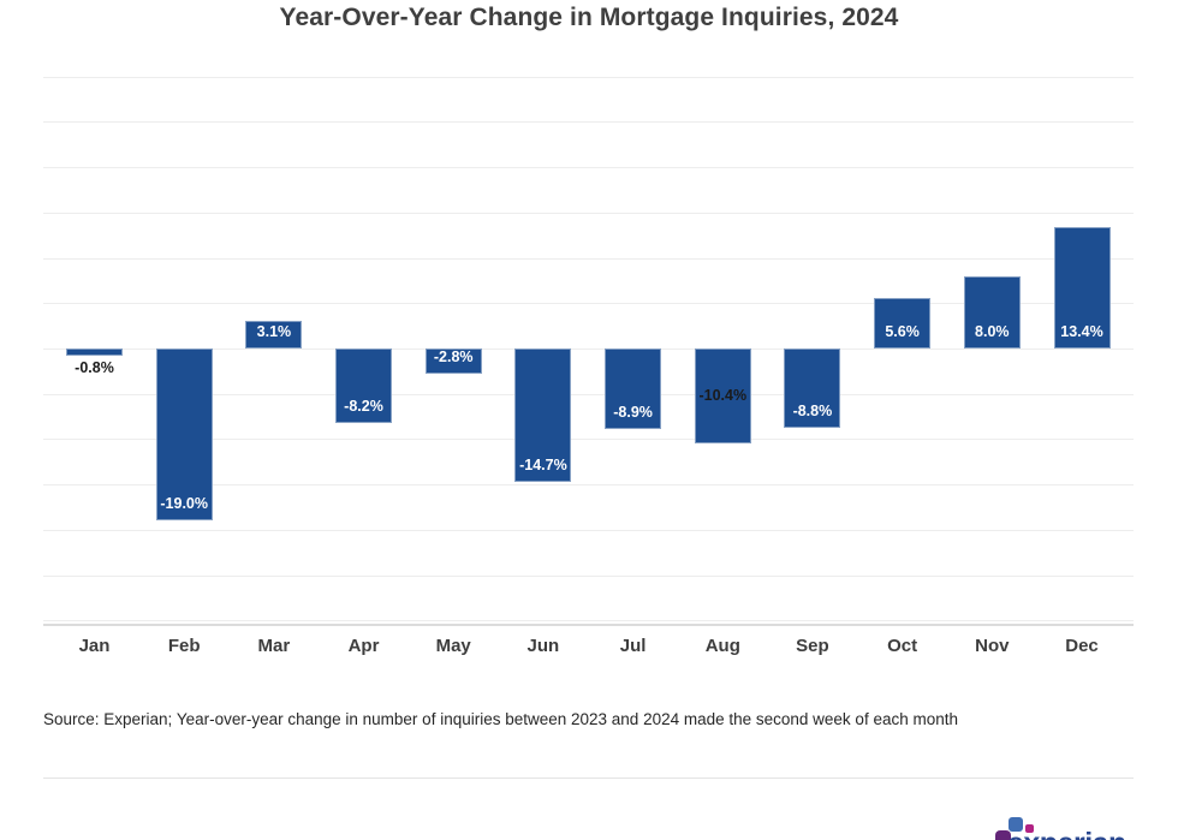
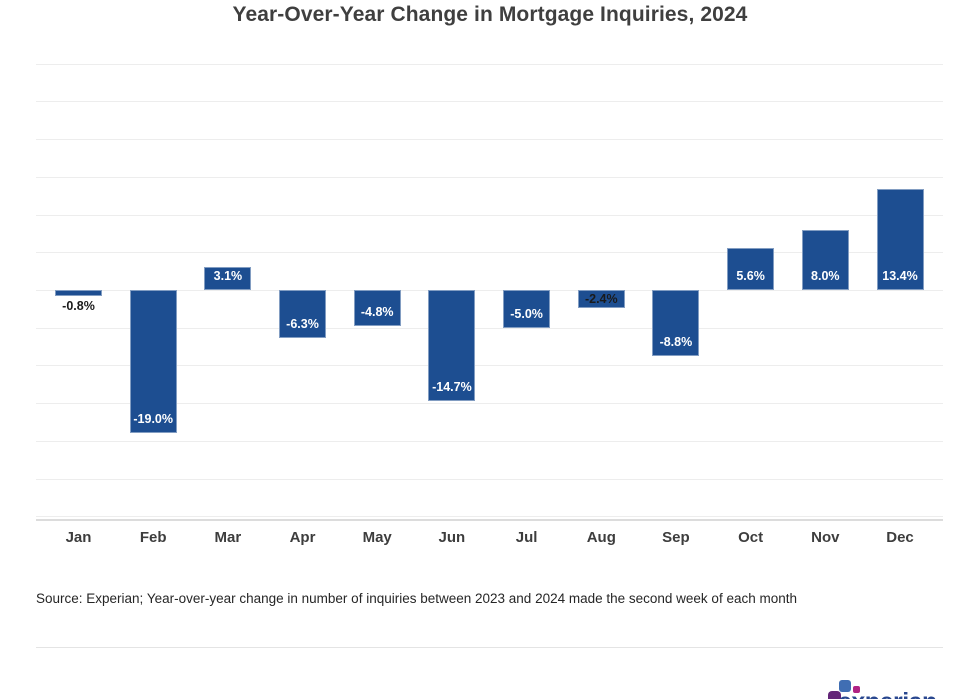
Apr: -8.2% -> -6.3%
May: -2.8% -> -4.8%
Jul: -8.9% -> -5.0%
Aug: -10.4% -> -2.4%
